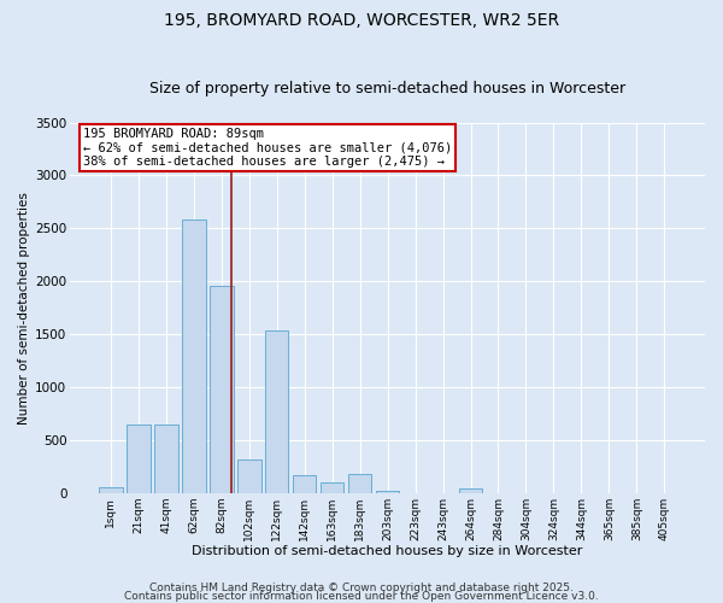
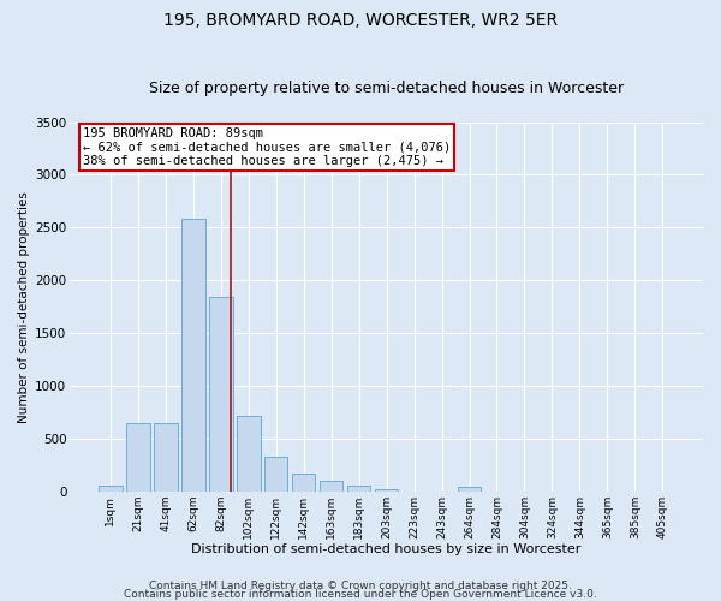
82sqm: 1960 -> 1850
102sqm: 320 -> 720
122sqm: 1540 -> 330
183sqm: 180 -> 60
